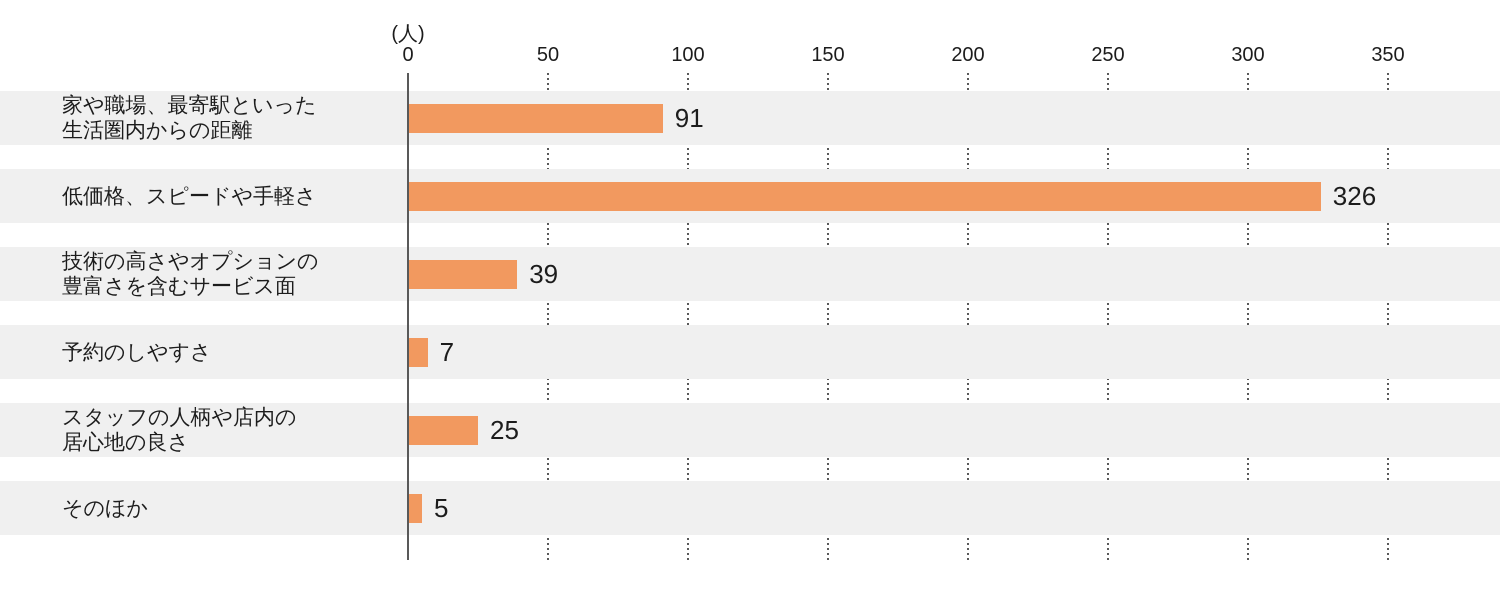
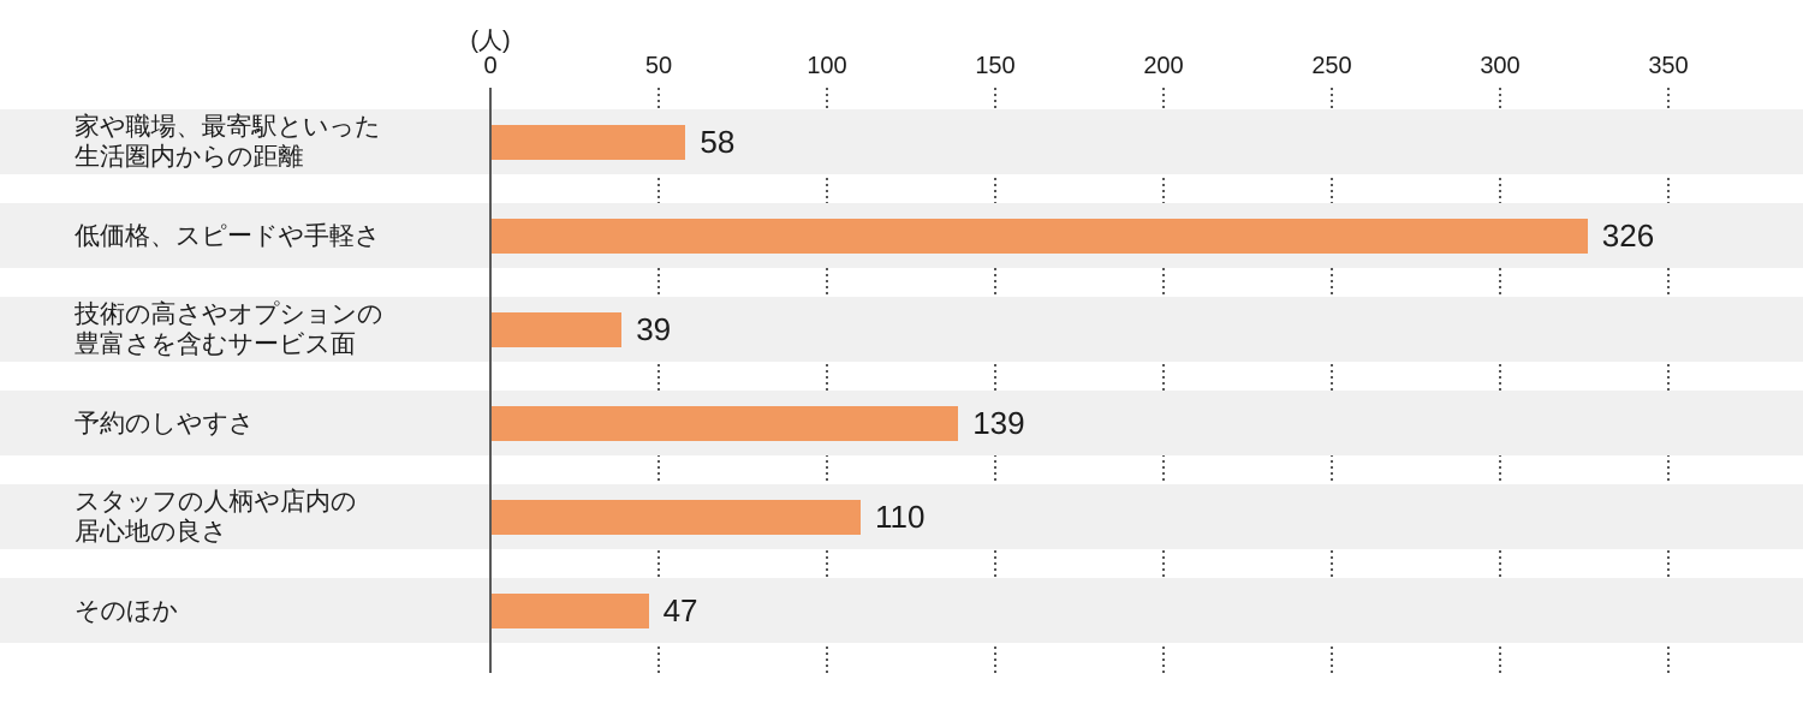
家や職場、最寄駅といった 生活圏内からの距離: 91 -> 58
予約のしやすさ: 7 -> 139
スタッフの人柄や店内の 居心地の良さ: 25 -> 110
そのほか: 5 -> 47
